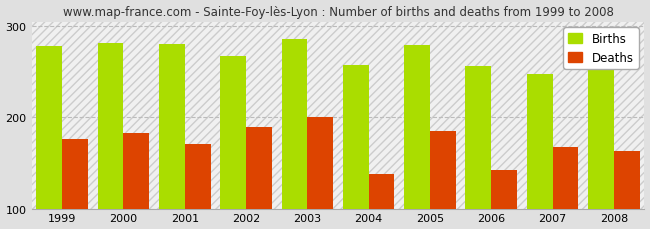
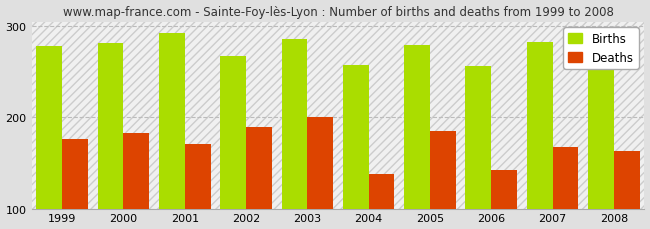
Births/2001: 280 -> 292
Births/2007: 248 -> 282
